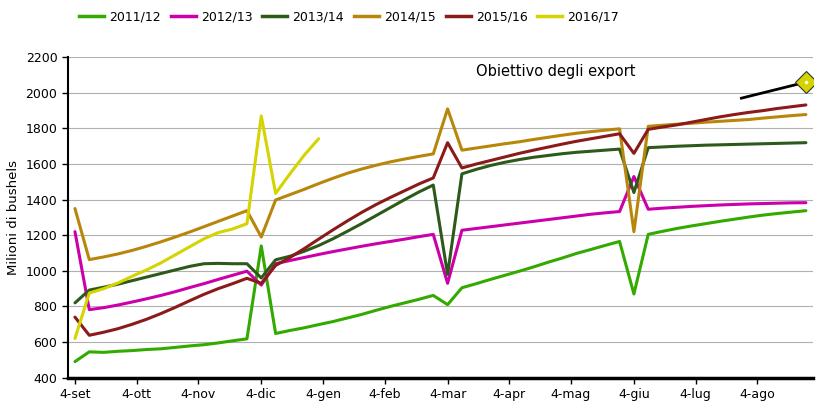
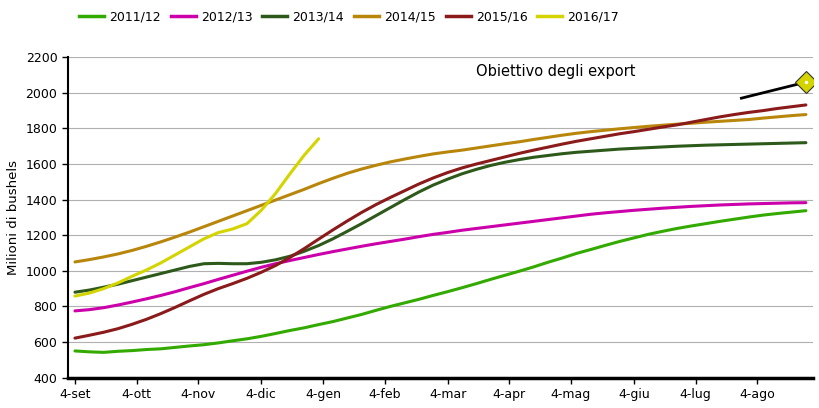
2011/12/4-set: 490 -> 550
2012/13/4-set: 1220 -> 780
2013/14/4-set: 820 -> 880
2014/15/4-set: 1350 -> 1050
2015/16/4-set: 740 -> 620
2016/17/4-set: 620 -> 860
2011/12/4-dic: 1140 -> 630
2012/13/4-dic: 920 -> 1020
2013/14/4-dic: 960 -> 1050
2014/15/4-dic: 1190 -> 1370
2015/16/4-dic: 930 -> 990
2016/17/4-dic: 1870 -> 1340
2011/12/4-mar: 810 -> 880
2012/13/4-mar: 930 -> 1220
2013/14/4-mar: 980 -> 1520
2014/15/4-mar: 1910 -> 1670
2015/16/4-mar: 1720 -> 1550
2011/12/4-giu: 870 -> 1180
2012/13/4-giu: 1530 -> 1340
2013/14/4-giu: 1440 -> 1690
2014/15/4-giu: 1220 -> 1800
2015/16/4-giu: 1660 -> 1780
